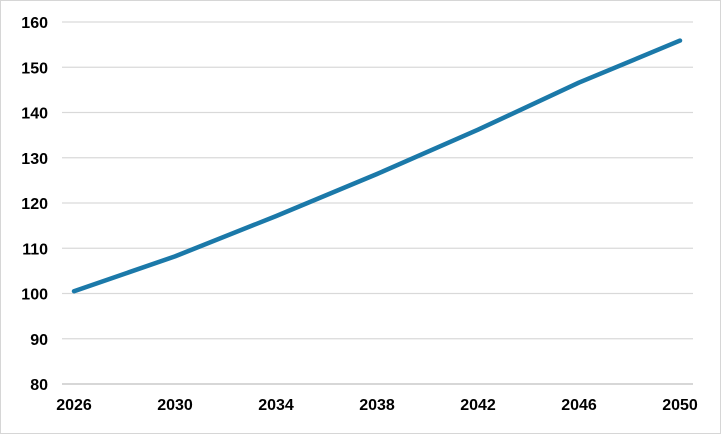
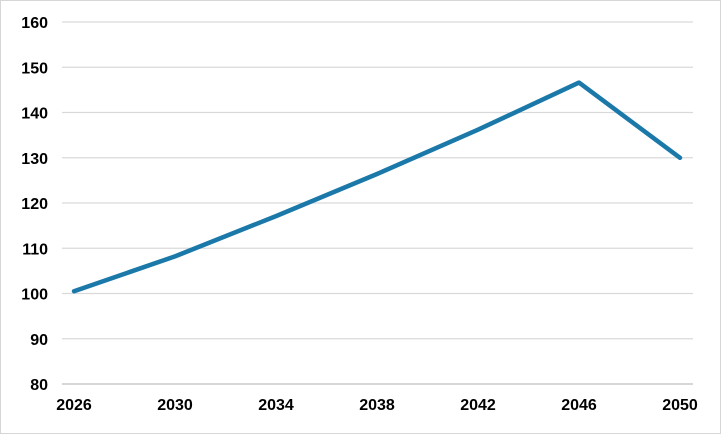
2050: 156 -> 130
